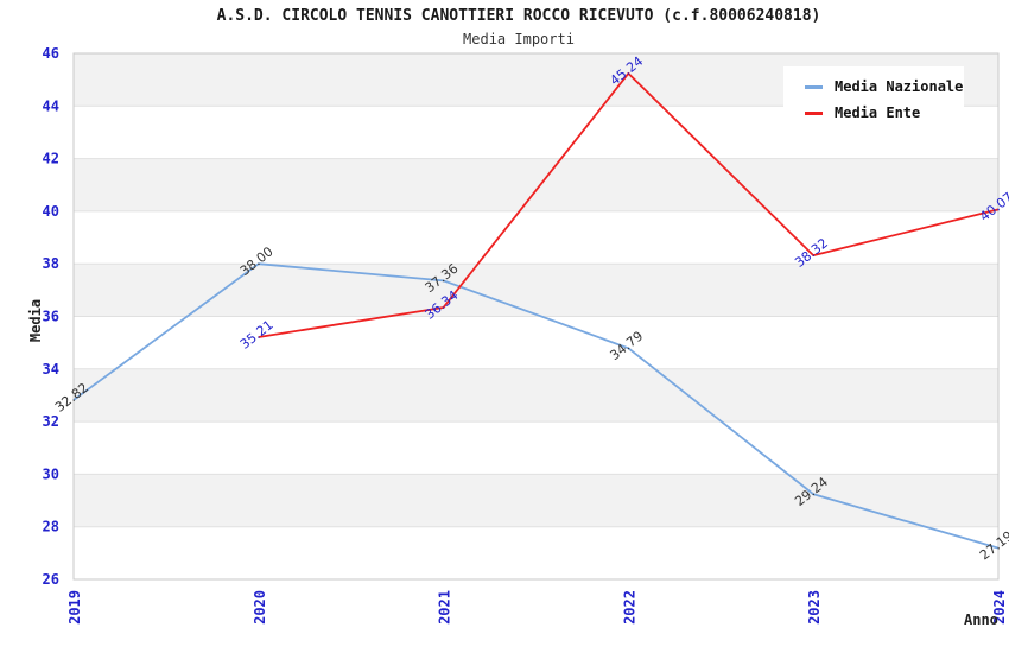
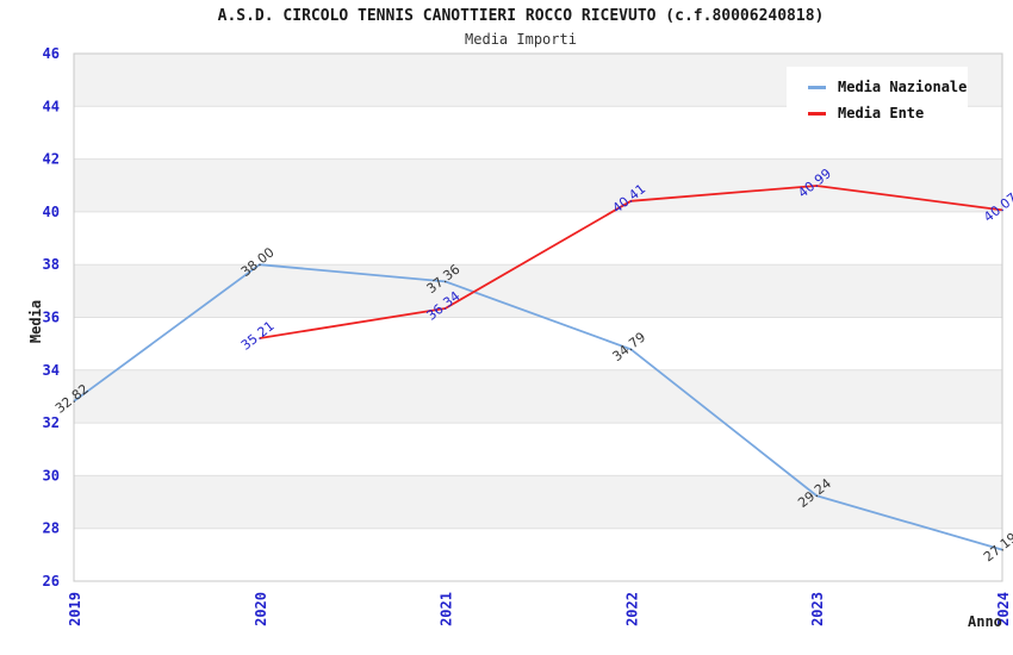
Media Ente/2022: 45.24 -> 40.41
Media Ente/2023: 38.32 -> 40.99
